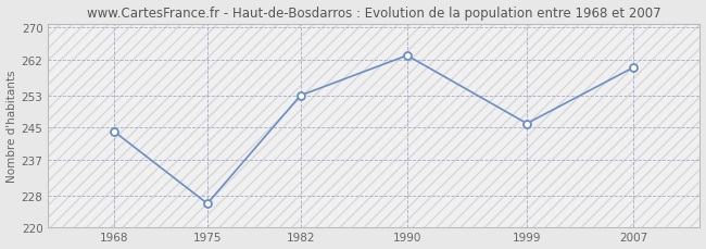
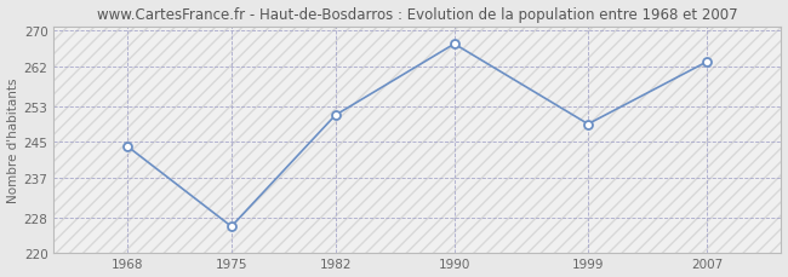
1982: 253 -> 251
1990: 263 -> 267
1999: 246 -> 249
2007: 260 -> 263
